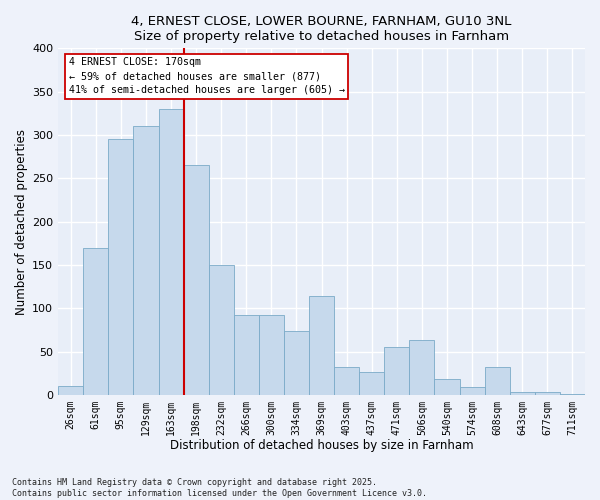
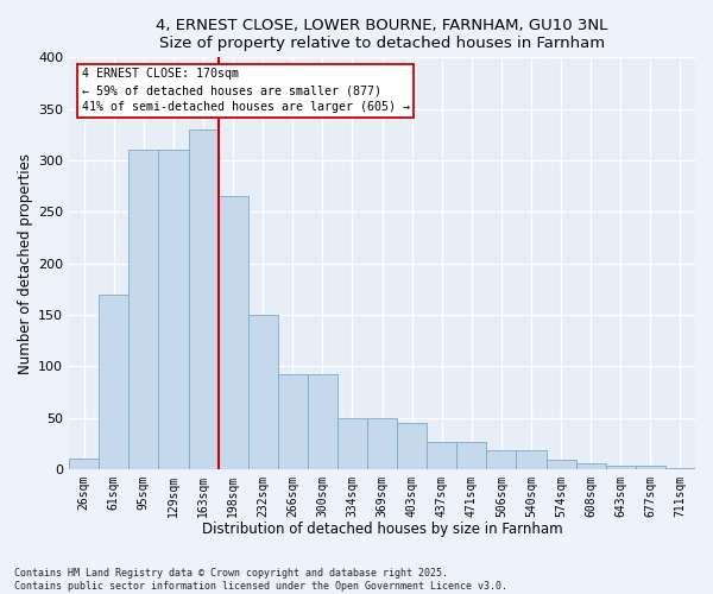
95sqm: 296 -> 311
334sqm: 74 -> 50
369sqm: 114 -> 50
403sqm: 32 -> 45
471sqm: 56 -> 27
506sqm: 64 -> 19
608sqm: 32 -> 6
